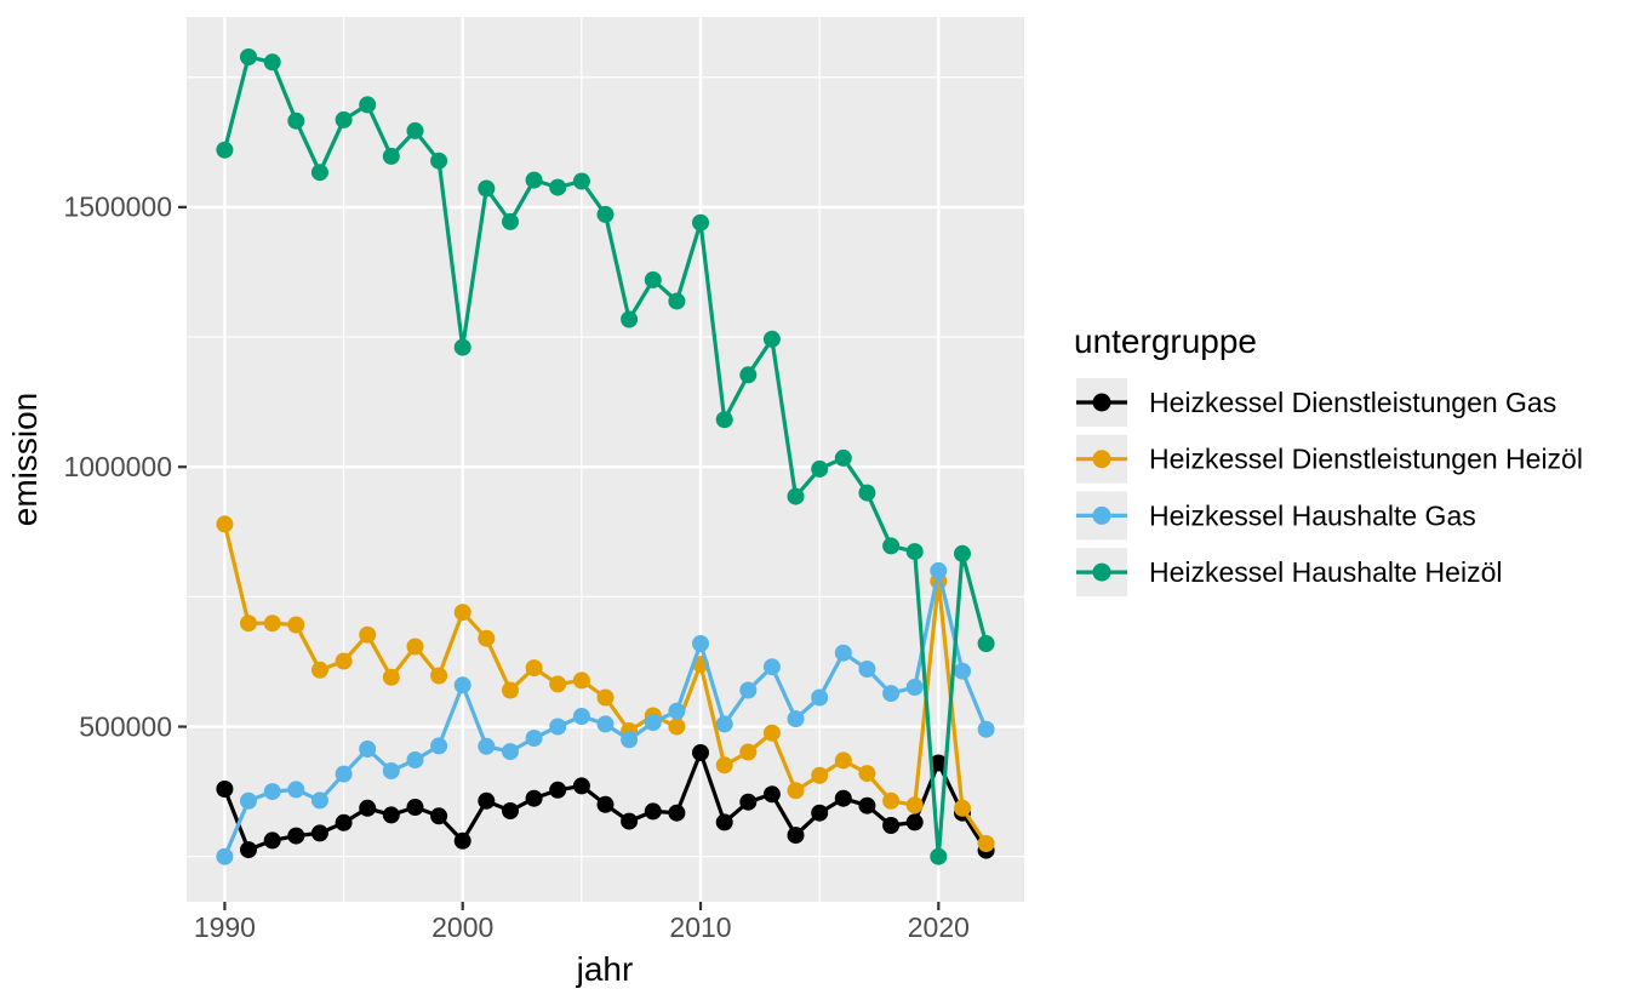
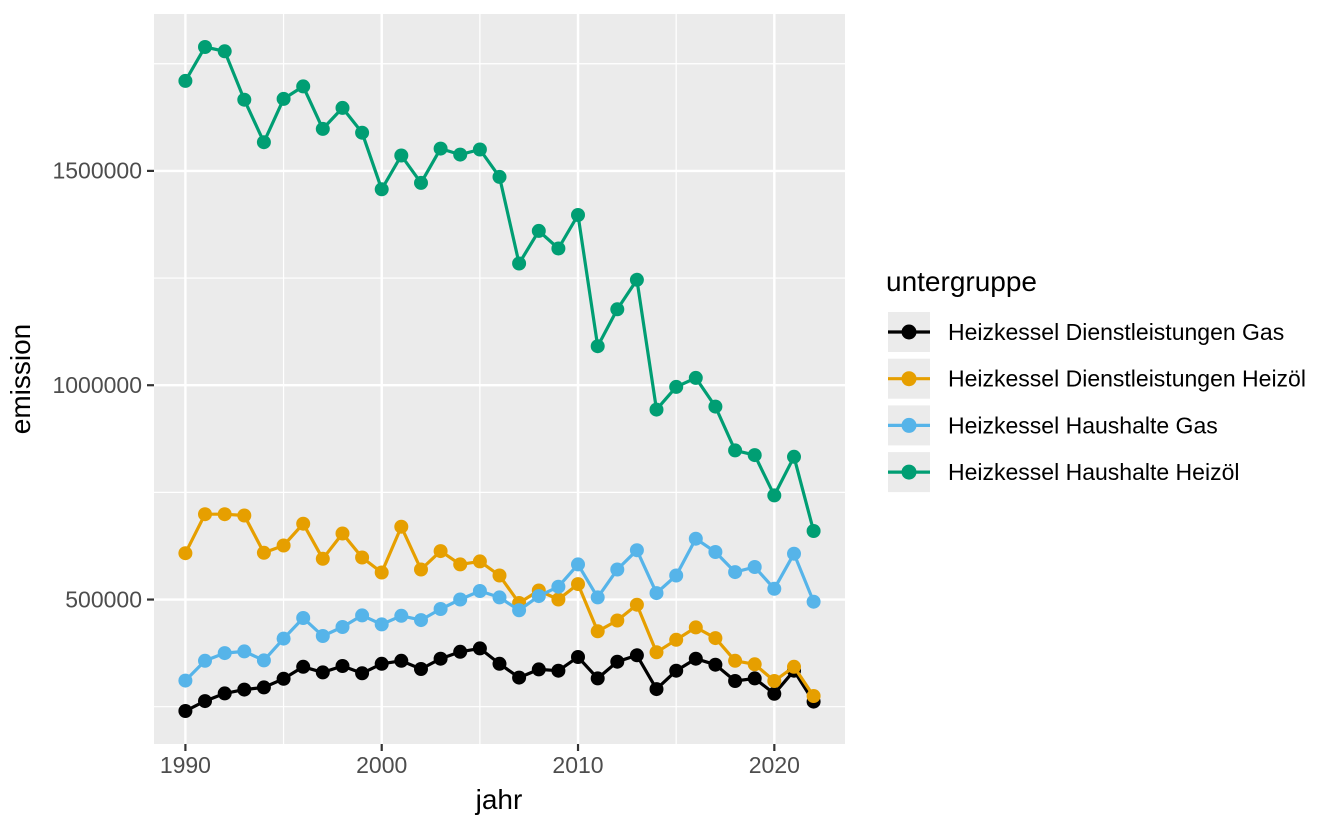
Heizkessel Dienstleistungen Gas/1990: 380000 -> 240000
Heizkessel Dienstleistungen Heizöl/1990: 890000 -> 610000
Heizkessel Haushalte Gas/1990: 250000 -> 310000
Heizkessel Haushalte Heizöl/1990: 1610000 -> 1710000
Heizkessel Dienstleistungen Gas/2000: 280000 -> 350000
Heizkessel Dienstleistungen Heizöl/2000: 720000 -> 560000
Heizkessel Haushalte Gas/2000: 580000 -> 440000
Heizkessel Haushalte Heizöl/2000: 1230000 -> 1460000
Heizkessel Dienstleistungen Gas/2010: 450000 -> 370000
Heizkessel Dienstleistungen Heizöl/2010: 620000 -> 540000
Heizkessel Haushalte Gas/2010: 660000 -> 580000
Heizkessel Haushalte Heizöl/2010: 1470000 -> 1400000
Heizkessel Dienstleistungen Gas/2020: 430000 -> 280000
Heizkessel Dienstleistungen Heizöl/2020: 780000 -> 310000
Heizkessel Haushalte Gas/2020: 800000 -> 520000
Heizkessel Haushalte Heizöl/2020: 250000 -> 740000
